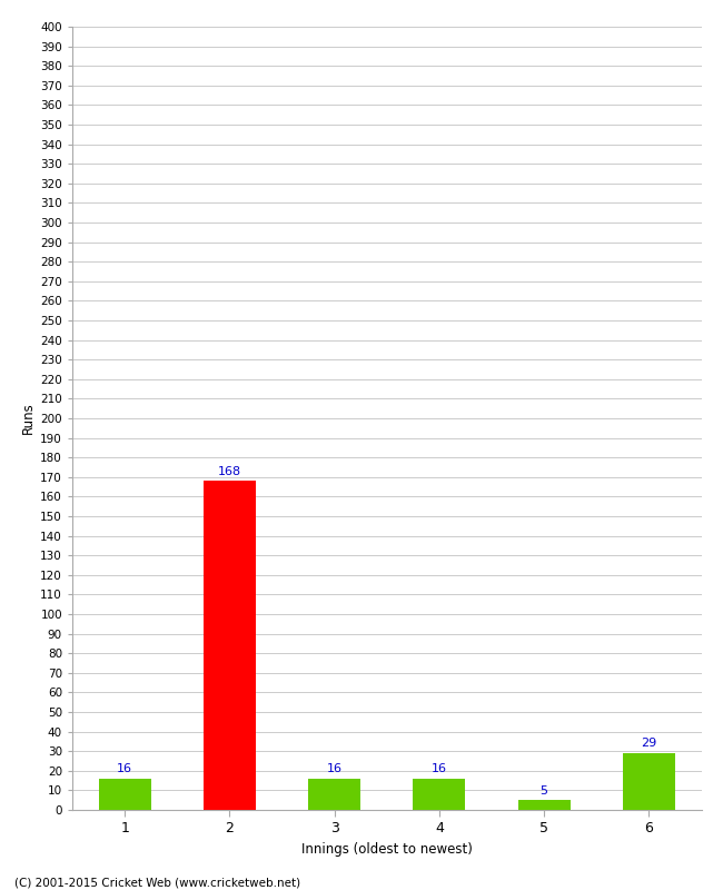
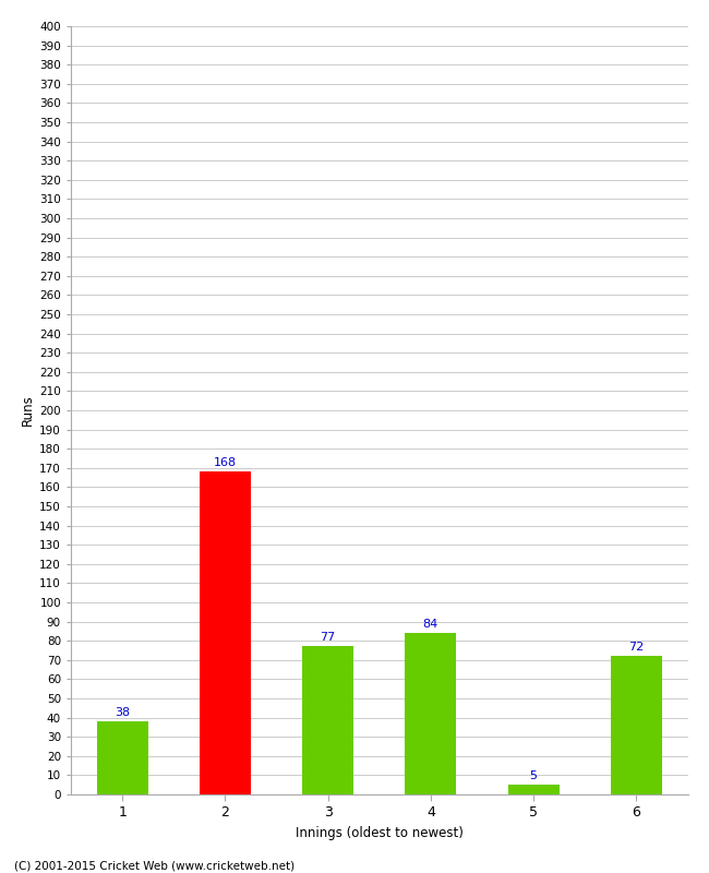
1: 16 -> 38
3: 16 -> 77
4: 16 -> 84
6: 29 -> 72
